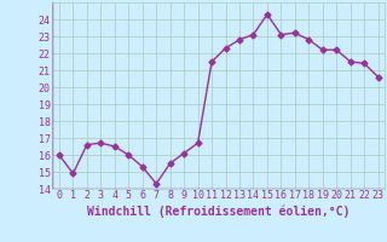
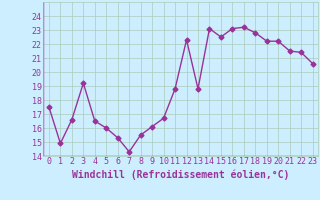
0: 16.0 -> 17.5
3: 16.7 -> 19.2
11: 21.5 -> 18.8
13: 22.8 -> 18.8
15: 24.3 -> 22.5
